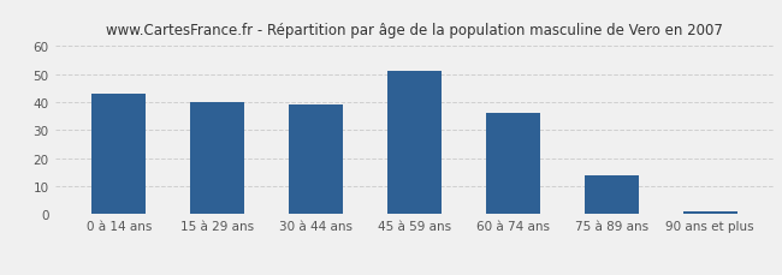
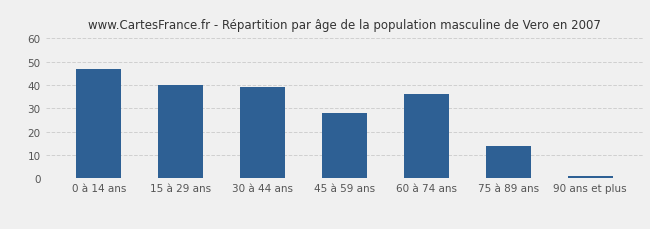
0 à 14 ans: 43 -> 47
45 à 59 ans: 51 -> 28
